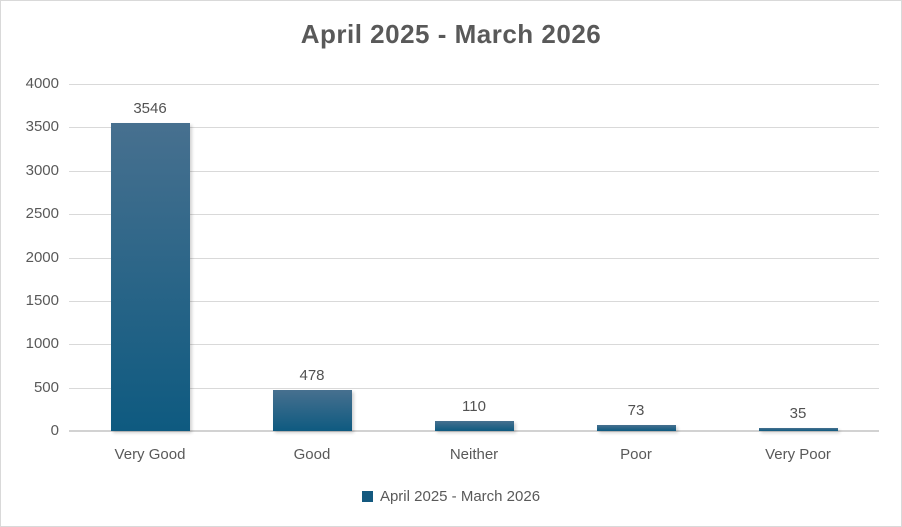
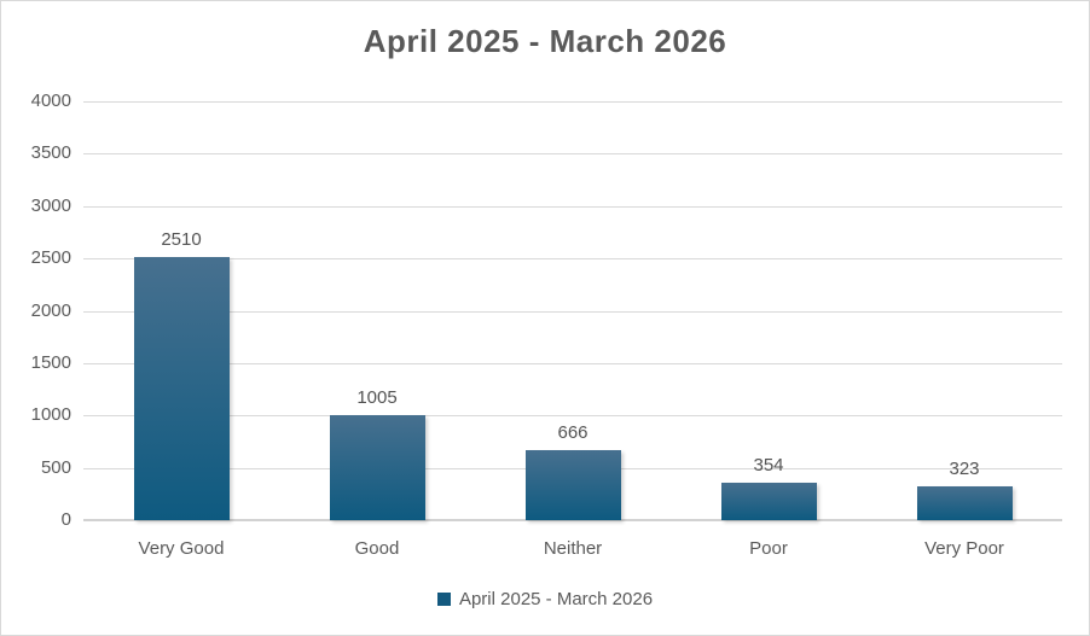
Very Good: 3546 -> 2510
Good: 478 -> 1005
Neither: 110 -> 666
Poor: 73 -> 354
Very Poor: 35 -> 323
